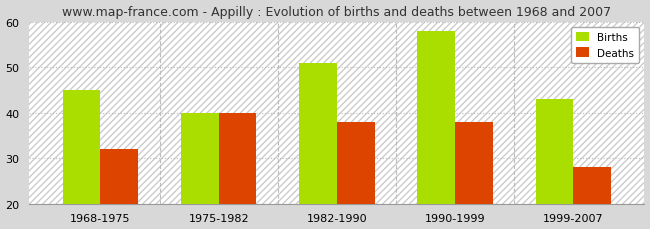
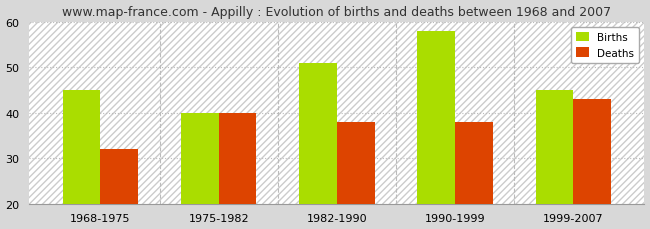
Births/1999-2007: 43 -> 45
Deaths/1999-2007: 28 -> 43
